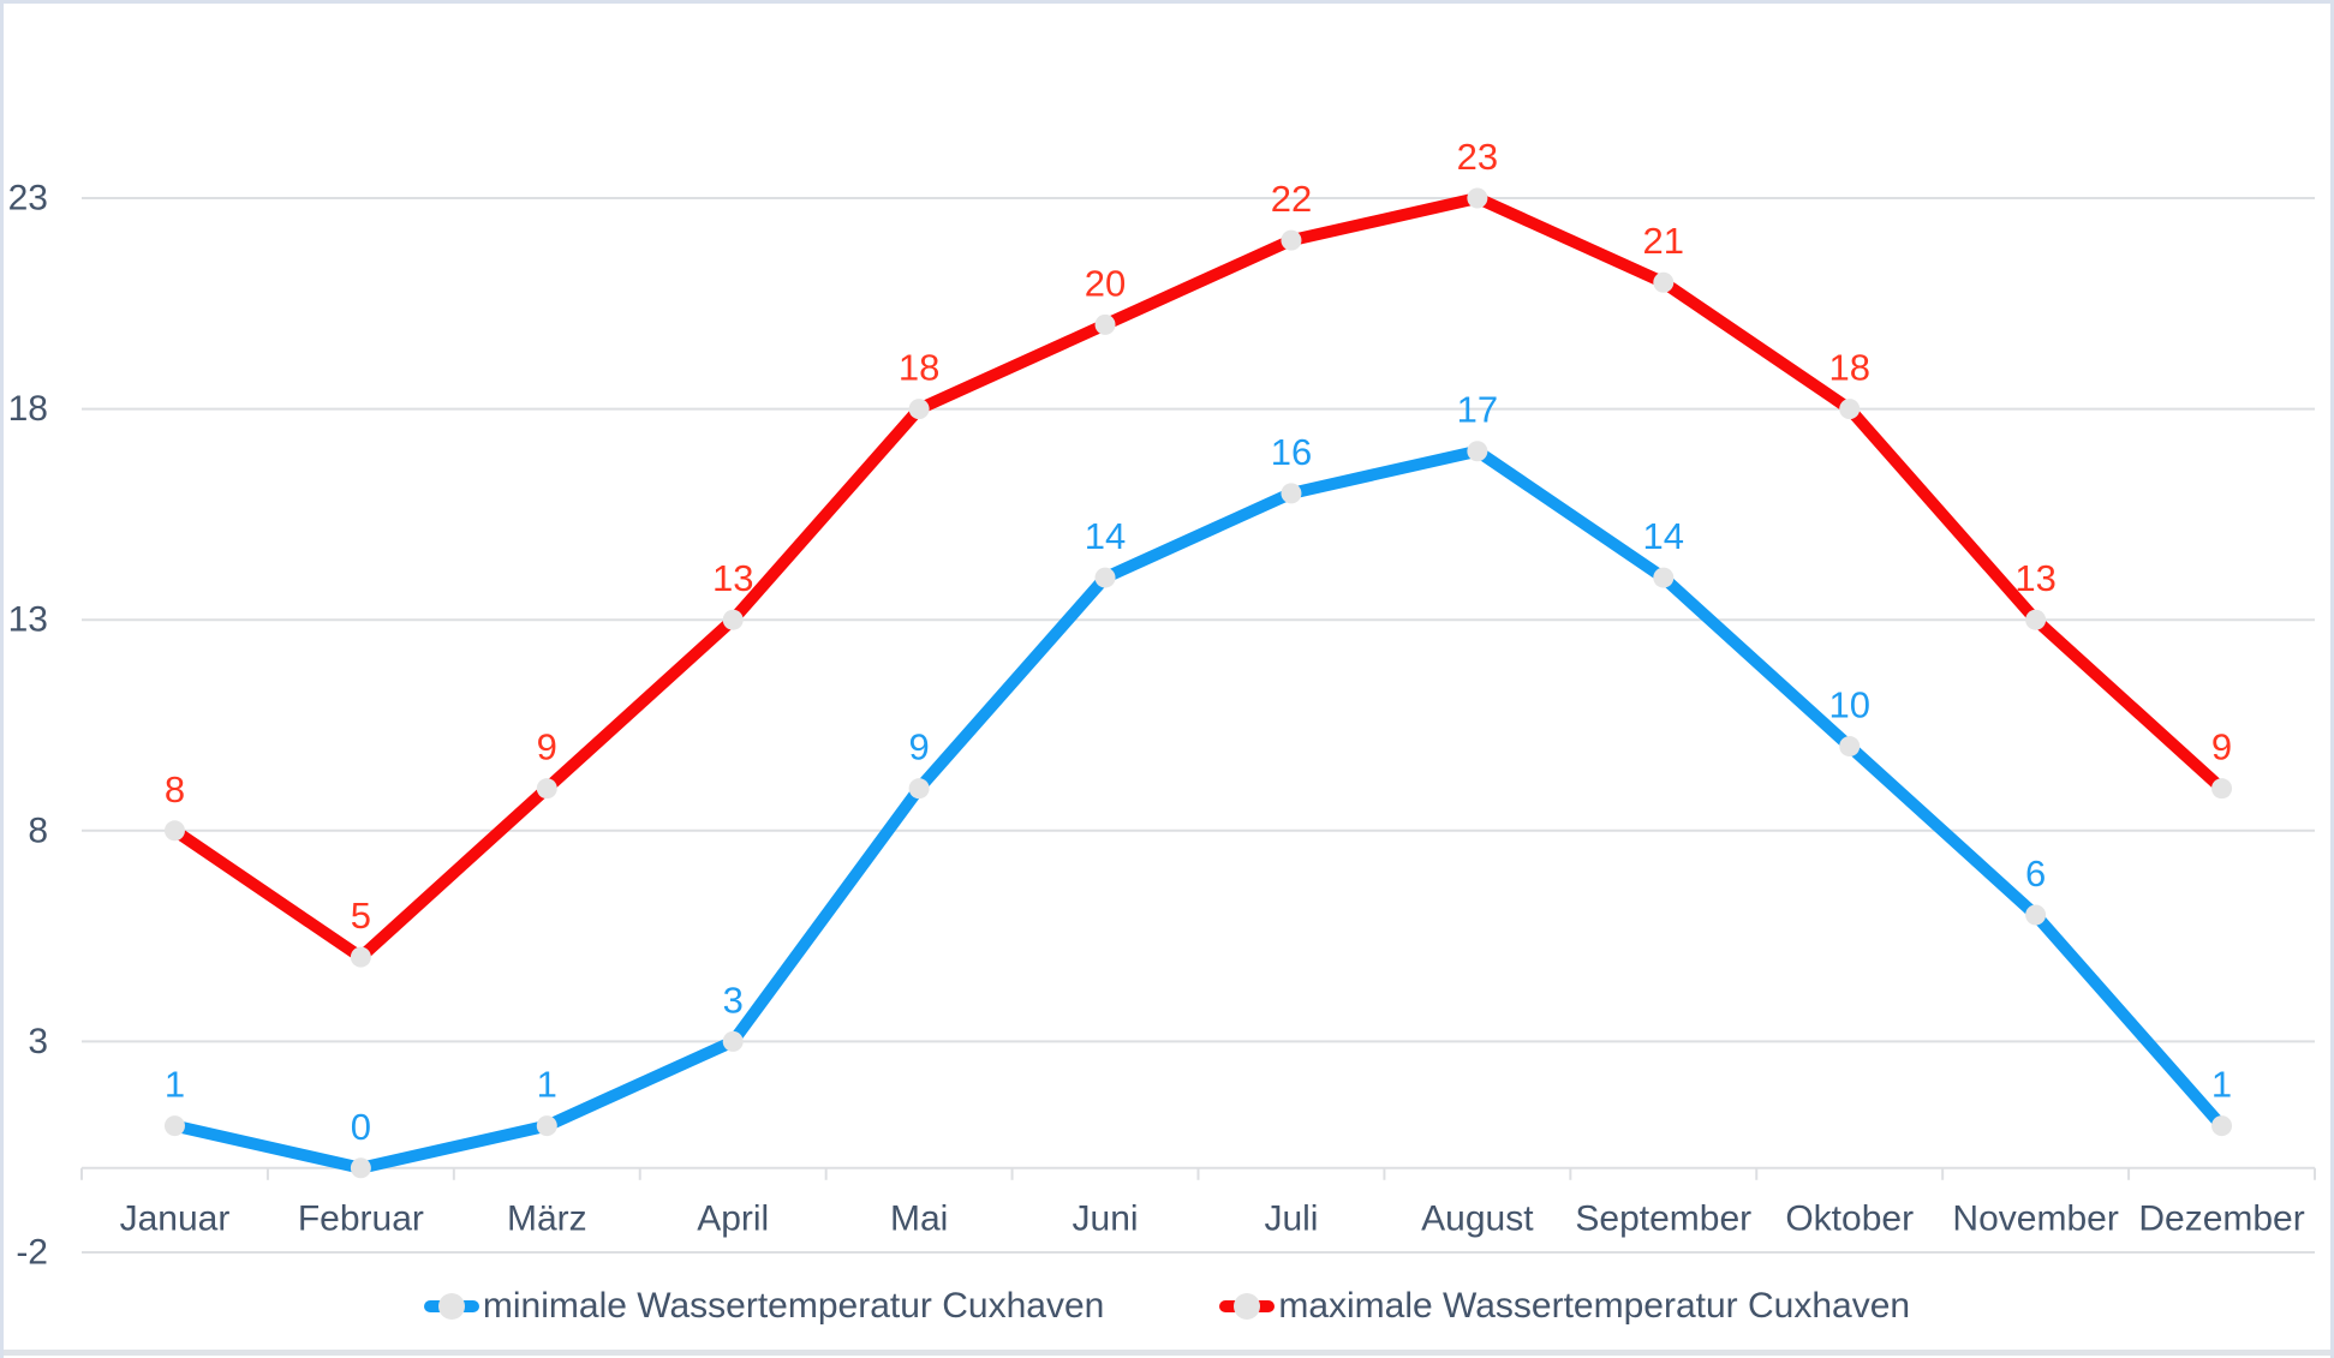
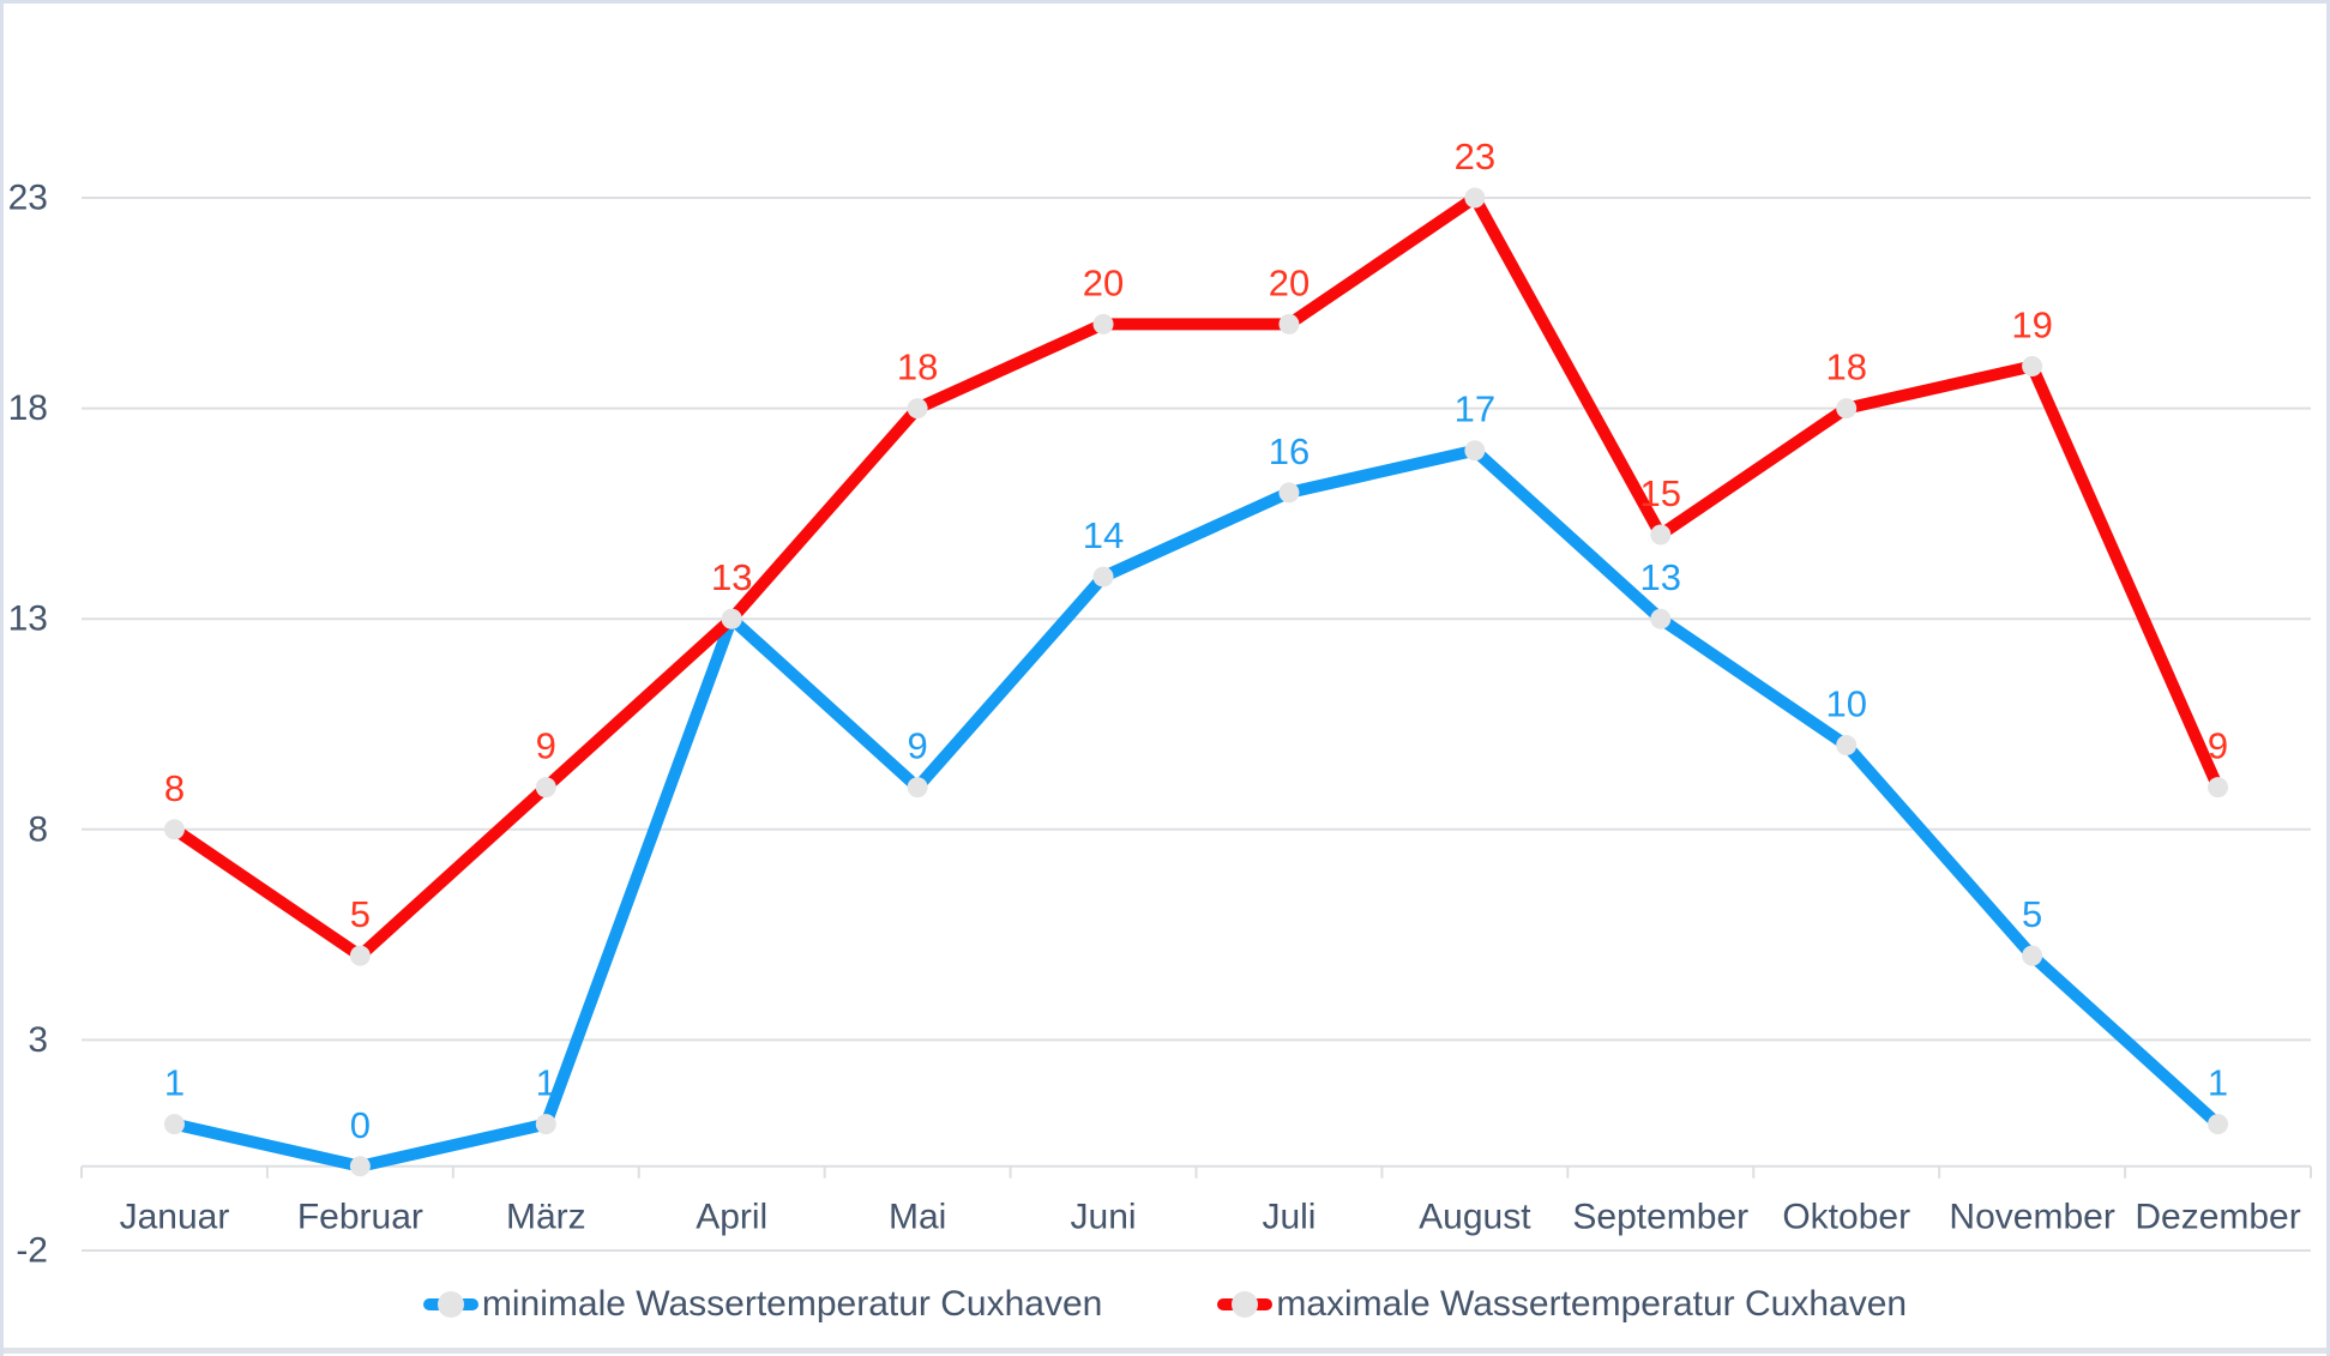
minimale Wassertemperatur Cuxhaven/April: 3 -> 13
maximale Wassertemperatur Cuxhaven/Juli: 22 -> 20
minimale Wassertemperatur Cuxhaven/September: 14 -> 13
maximale Wassertemperatur Cuxhaven/September: 21 -> 15
minimale Wassertemperatur Cuxhaven/November: 6 -> 5
maximale Wassertemperatur Cuxhaven/November: 13 -> 19
